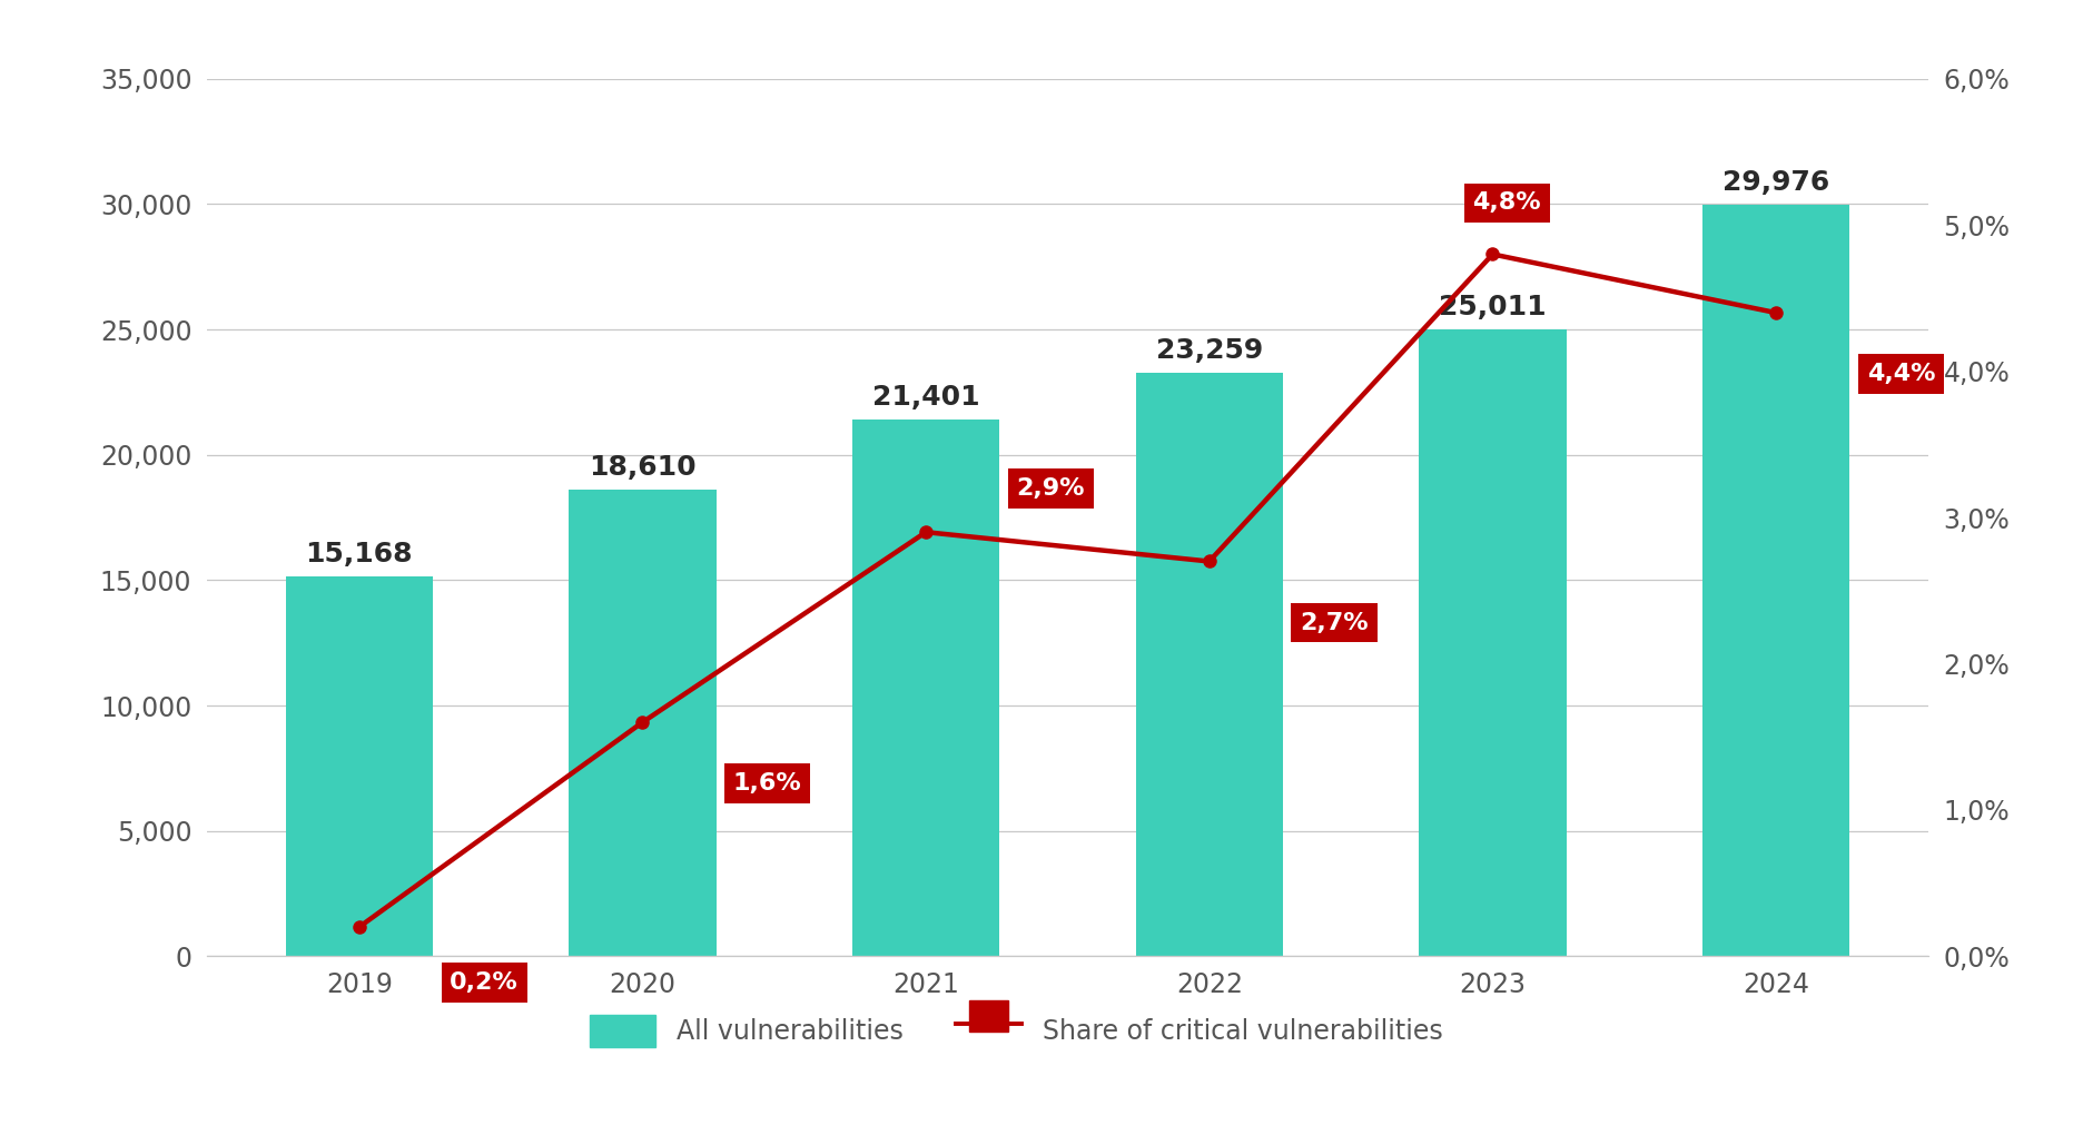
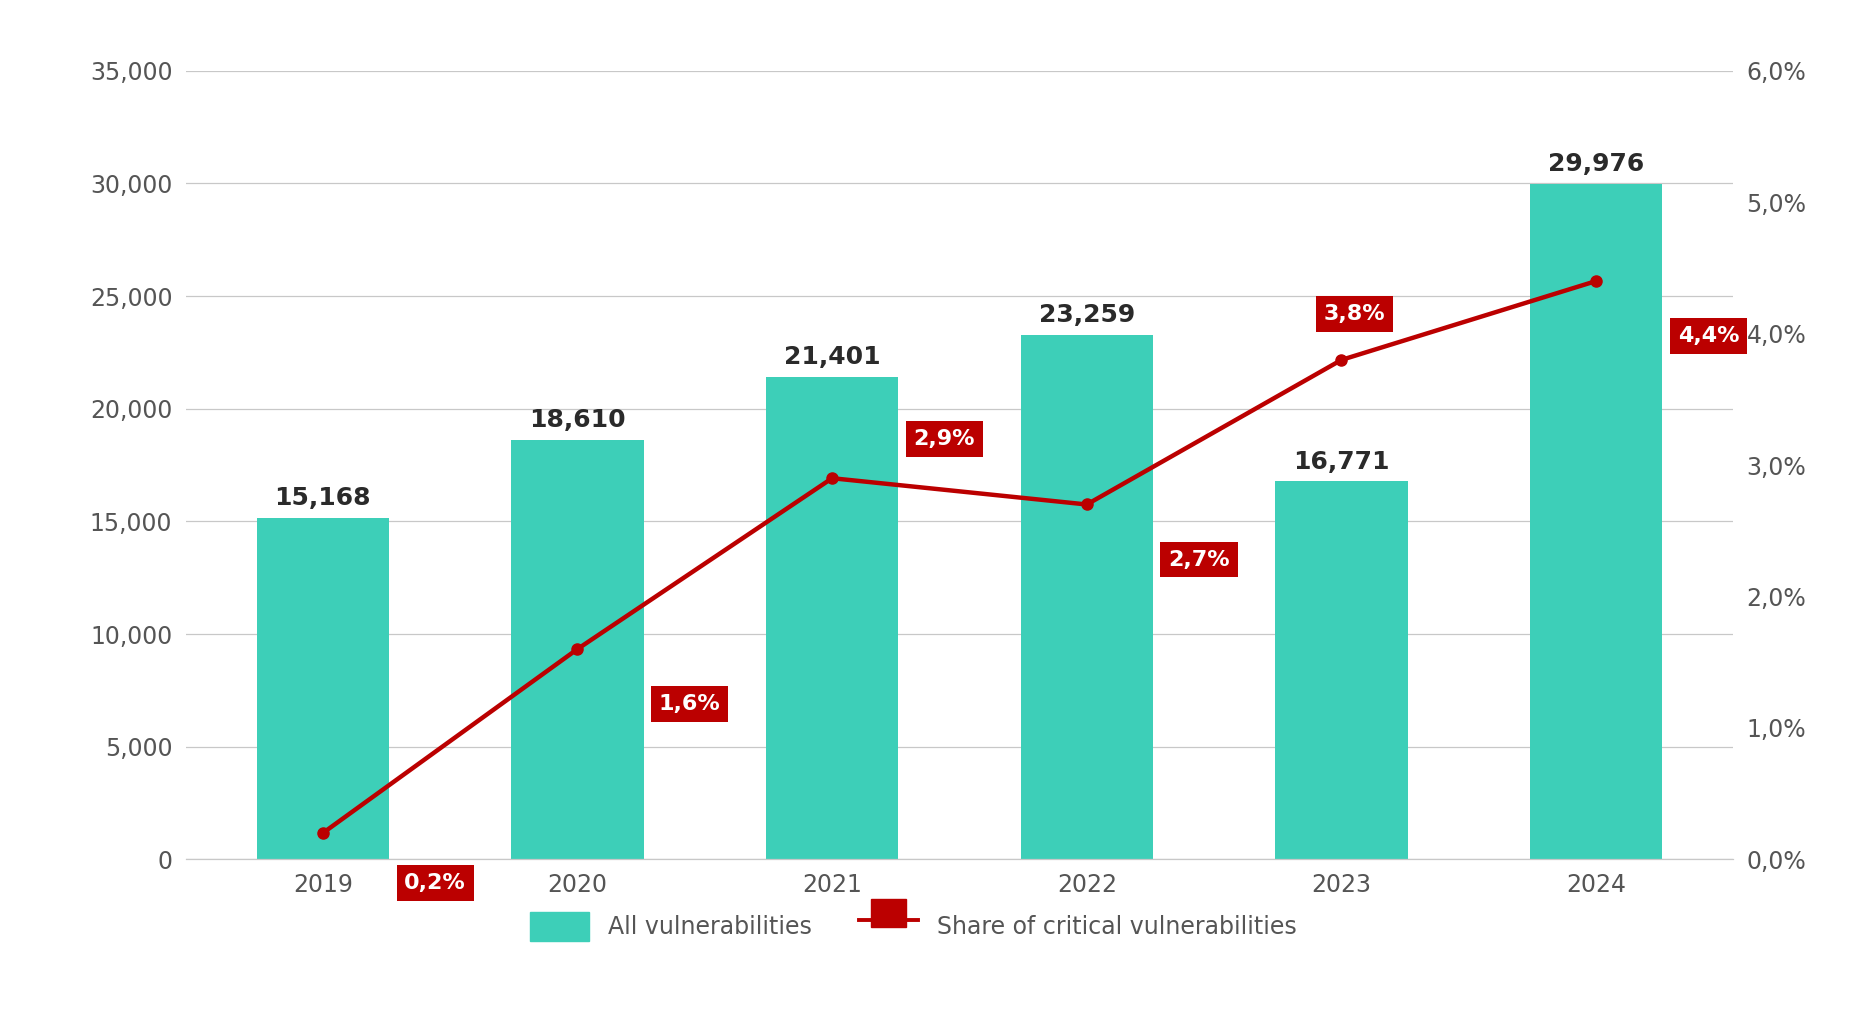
All vulnerabilities/2023: 25,011 -> 16,771
Share of critical vulnerabilities/2023: 4,8% -> 3,8%
